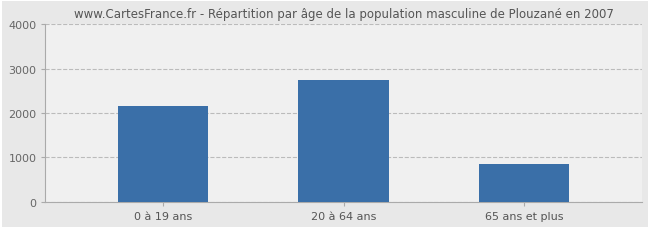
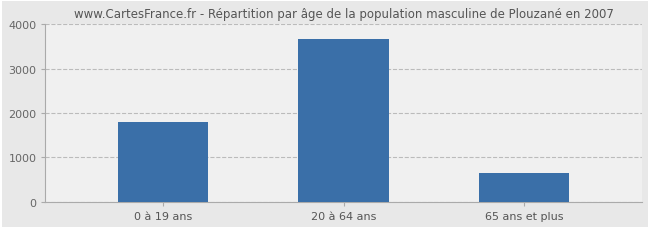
0 à 19 ans: 2150 -> 1800
20 à 64 ans: 2750 -> 3670
65 ans et plus: 850 -> 650
